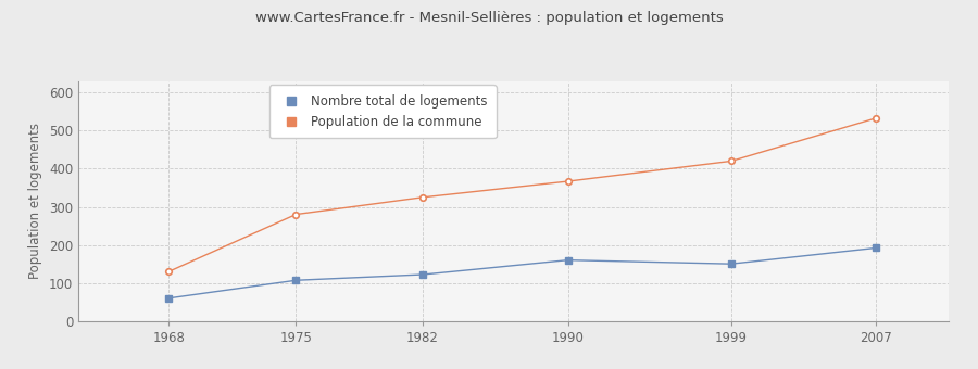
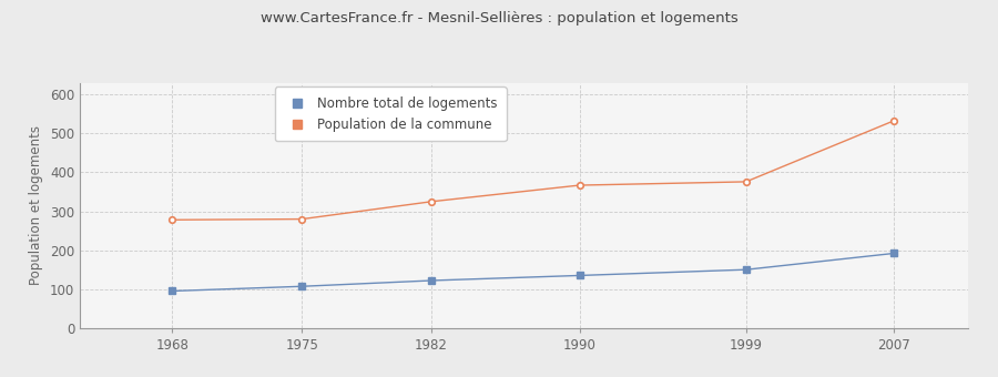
Nombre total de logements/1968: 60 -> 95
Population de la commune/1968: 130 -> 278
Nombre total de logements/1990: 160 -> 135
Population de la commune/1999: 420 -> 376
